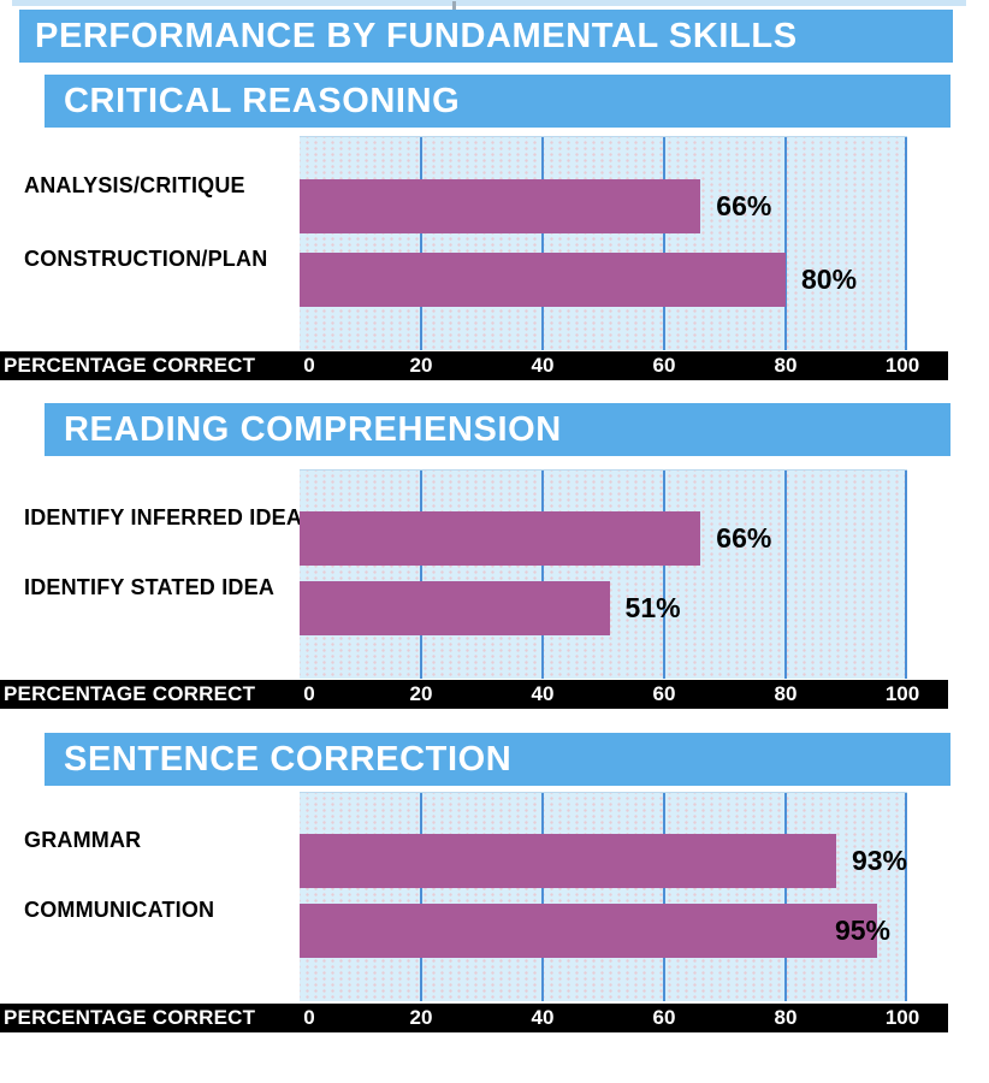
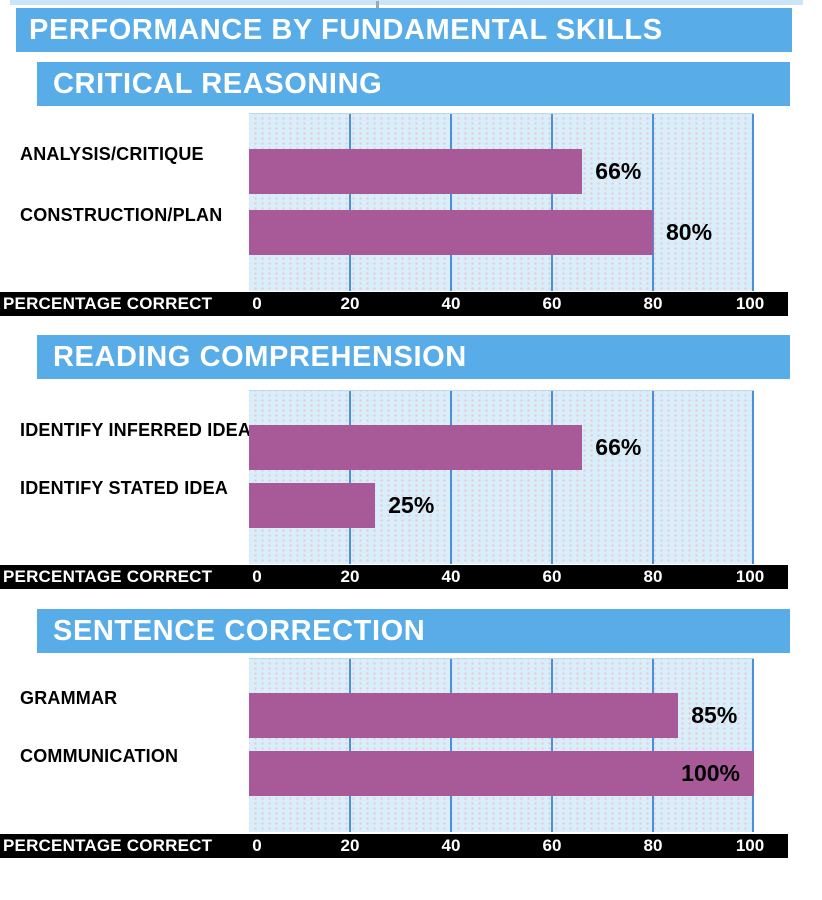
READING COMPREHENSION/IDENTIFY STATED IDEA: 51% -> 25%
SENTENCE CORRECTION/GRAMMAR: 93% -> 85%
SENTENCE CORRECTION/COMMUNICATION: 95% -> 100%
